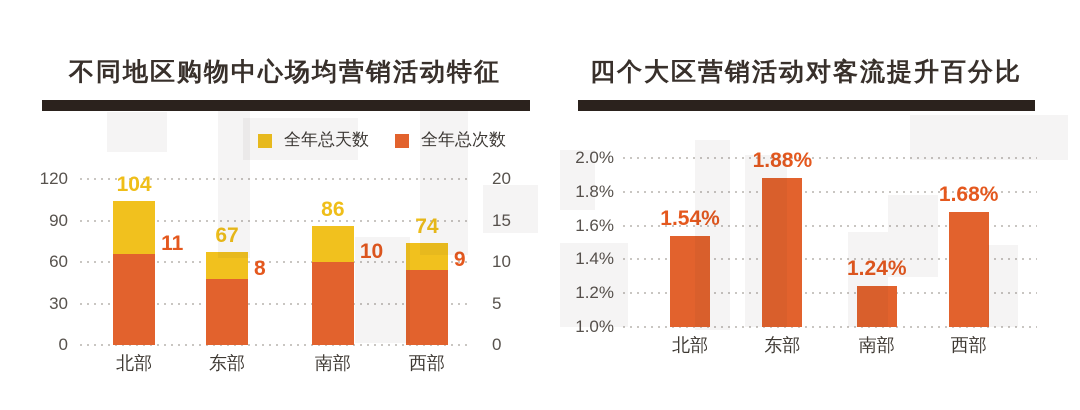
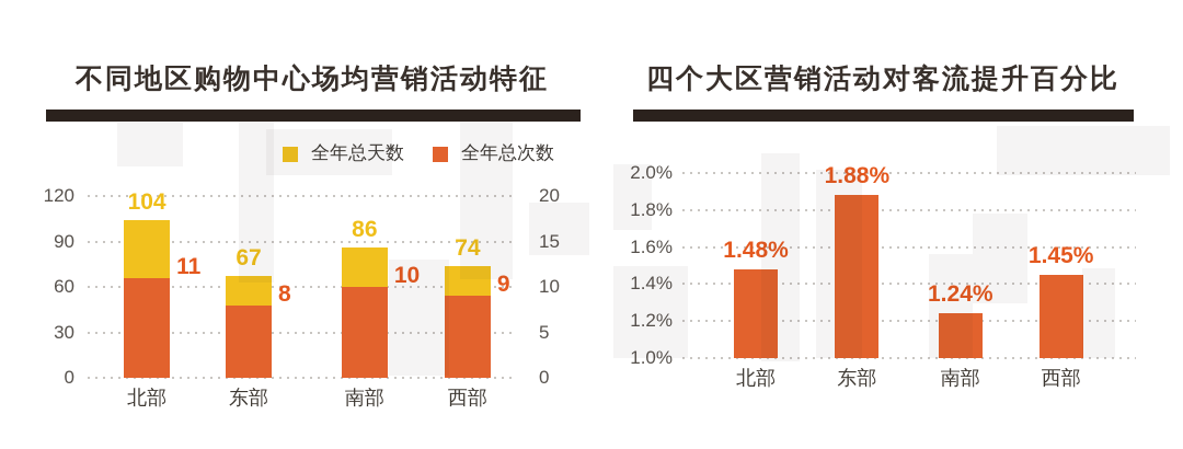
四个大区营销活动对客流提升百分比/北部: 1.54% -> 1.48%
四个大区营销活动对客流提升百分比/西部: 1.68% -> 1.45%
